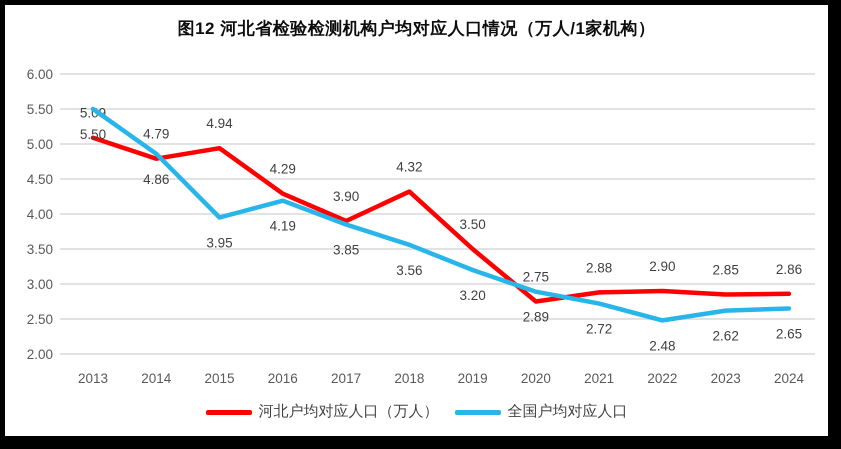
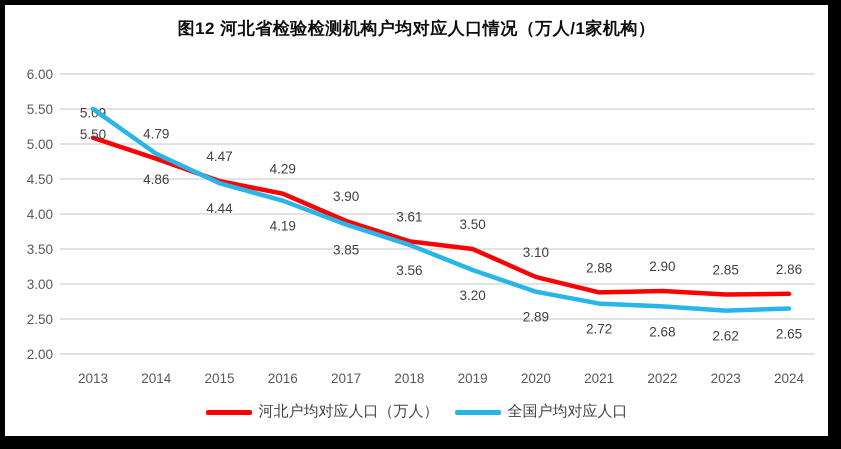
河北户均对应人口（万人）/2015: 4.94 -> 4.47
全国户均对应人口/2015: 3.95 -> 4.44
河北户均对应人口（万人）/2018: 4.32 -> 3.61
河北户均对应人口（万人）/2020: 2.75 -> 3.10
全国户均对应人口/2022: 2.48 -> 2.68
